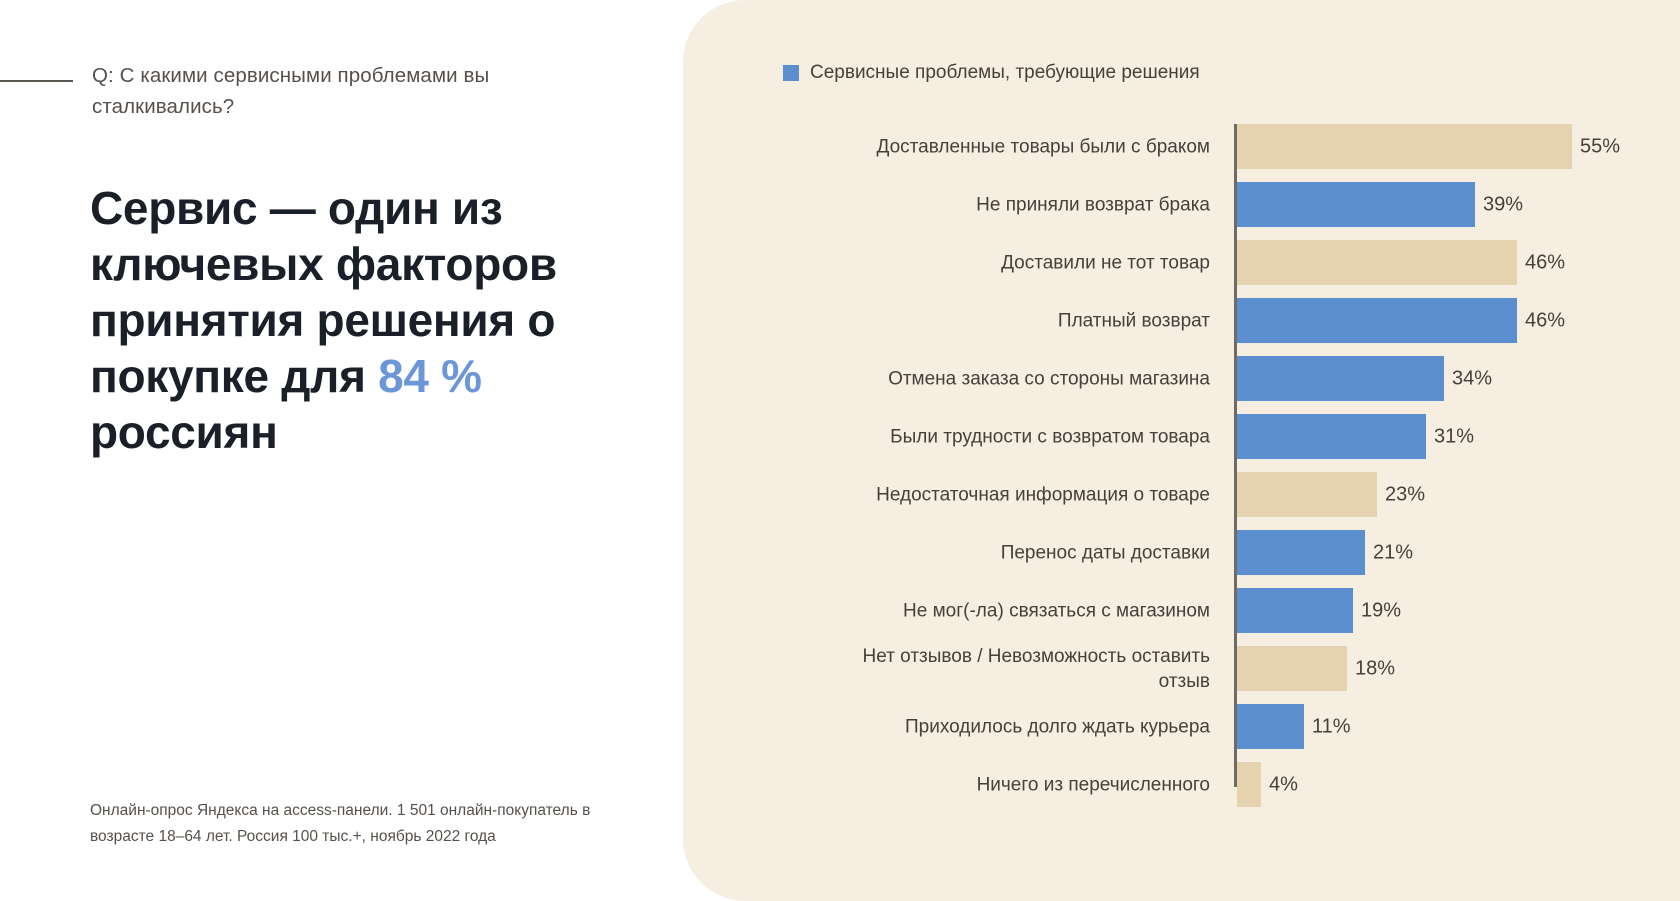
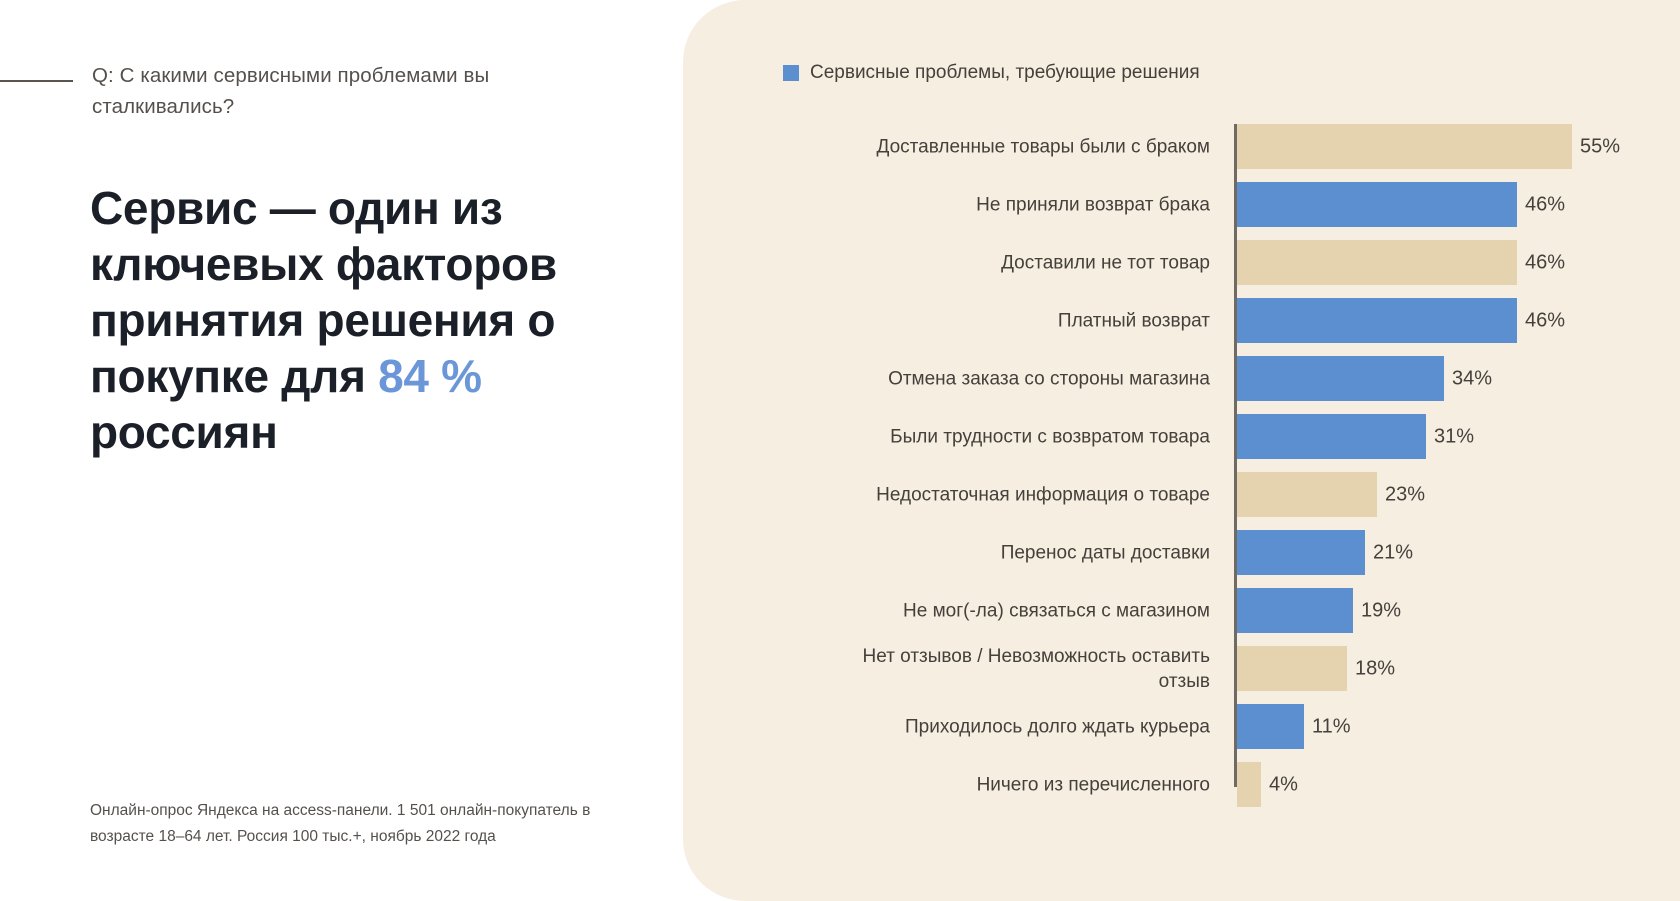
Не приняли возврат брака: 39% -> 46%
